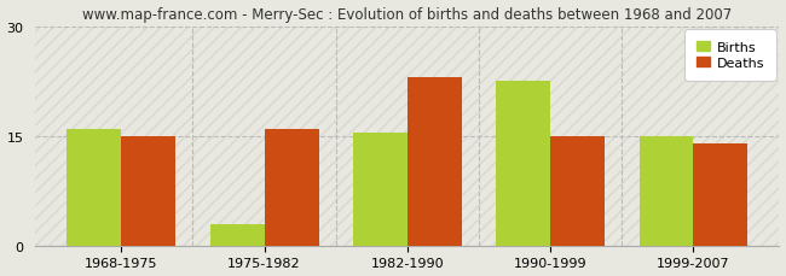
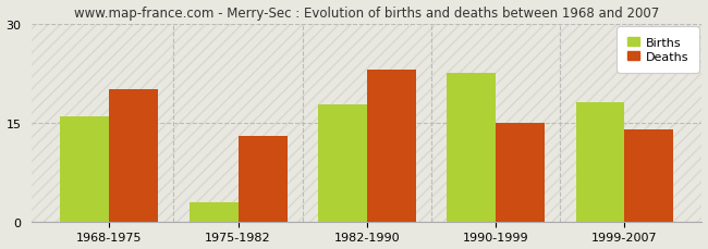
Deaths/1968-1975: 15 -> 20
Deaths/1975-1982: 16 -> 13
Births/1982-1990: 15.5 -> 17.8
Births/1999-2007: 15.0 -> 18.0
